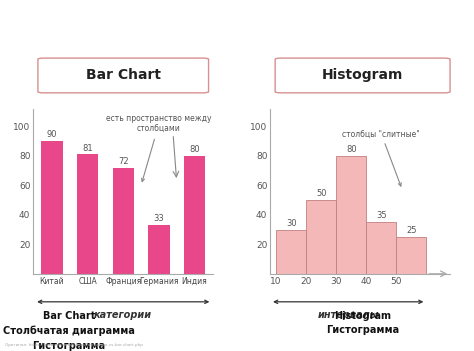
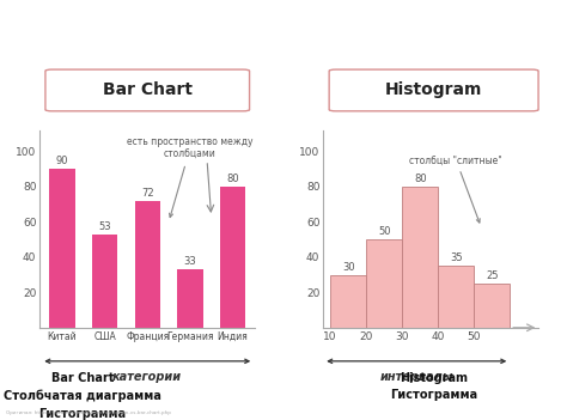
США: 81 -> 53
